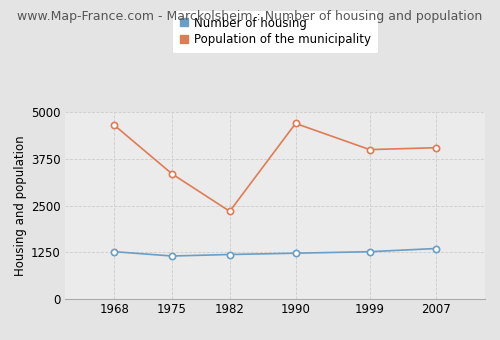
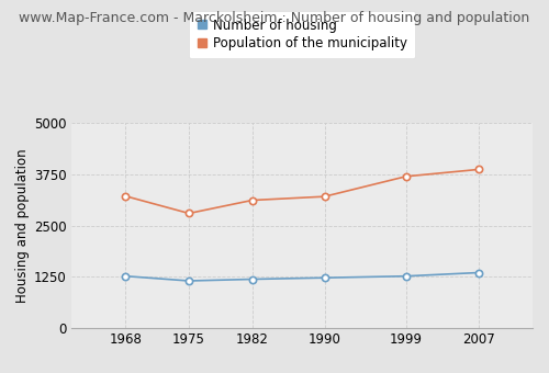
Population of the municipality/1968: 4650 -> 3220
Population of the municipality/1975: 3350 -> 2800
Population of the municipality/1982: 2350 -> 3120
Population of the municipality/1990: 4700 -> 3210
Population of the municipality/1999: 4000 -> 3700
Population of the municipality/2007: 4050 -> 3870
